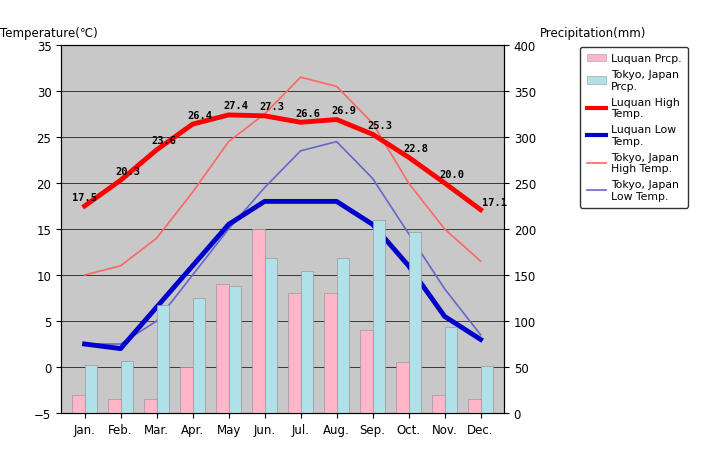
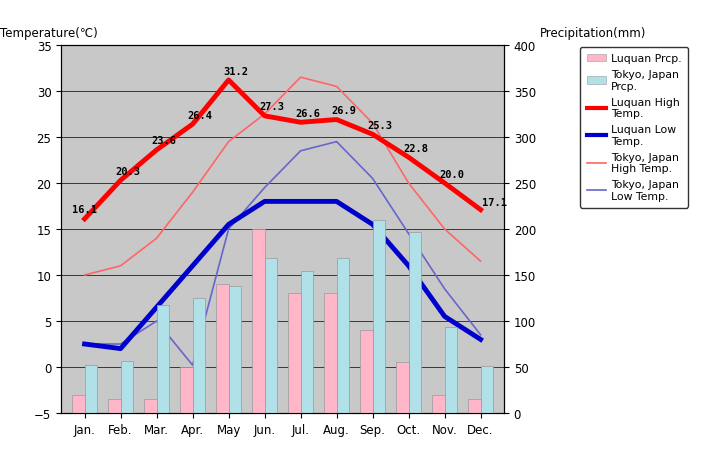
Luquan High Temp./Jan.: 17.5 -> 16.1
Tokyo, Japan Low Temp./Apr.: 10.0 -> 0.2
Luquan High Temp./May: 27.4 -> 31.2
